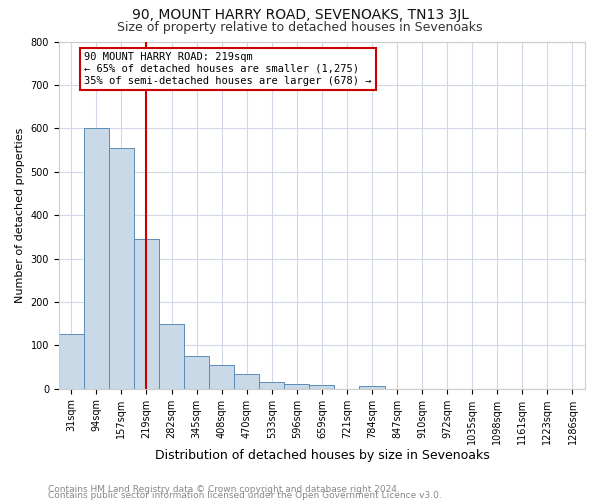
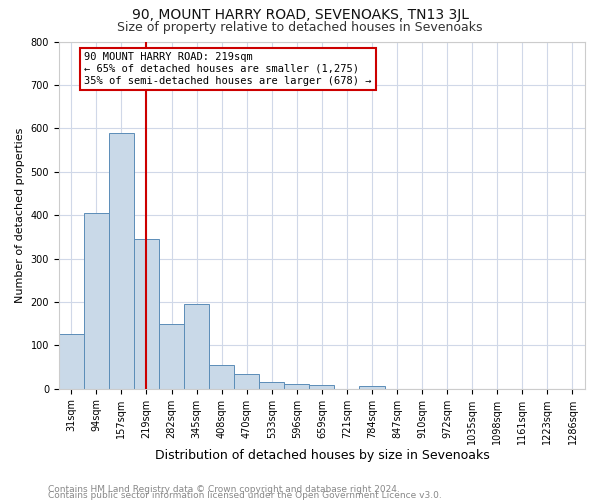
94sqm: 600 -> 405
157sqm: 555 -> 590
345sqm: 75 -> 195
